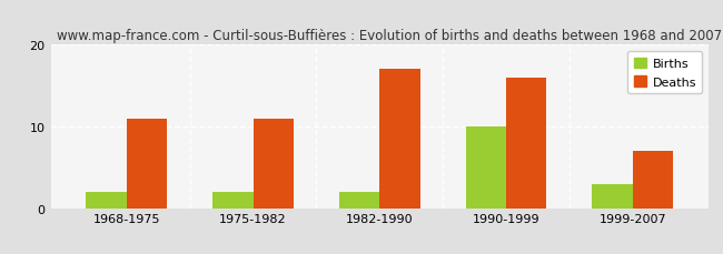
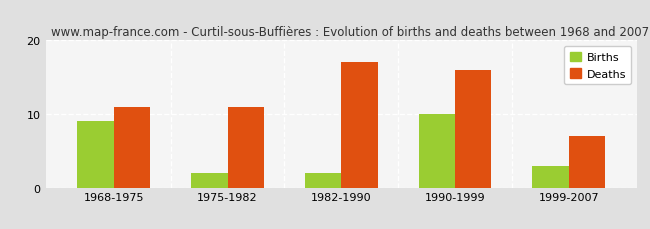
Births/1968-1975: 2 -> 9
